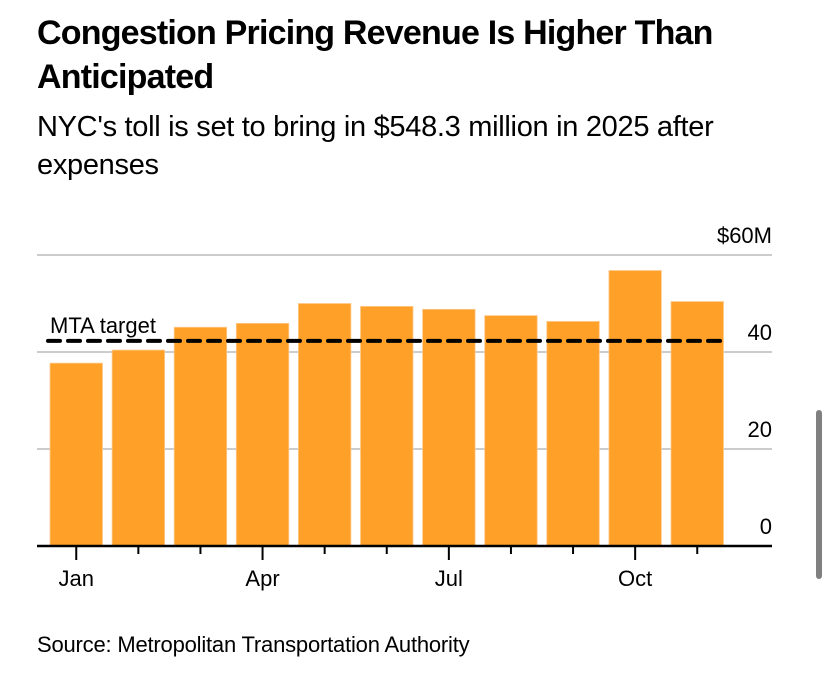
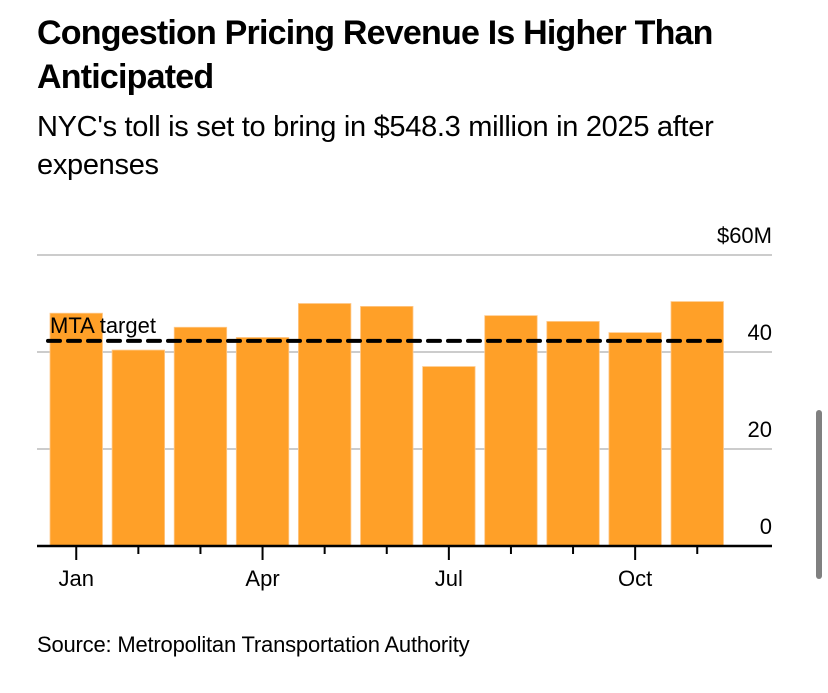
Jan: $38M -> $48M
Apr: $46M -> $43M
Jul: $49M -> $37M
Oct: $57M -> $44M
